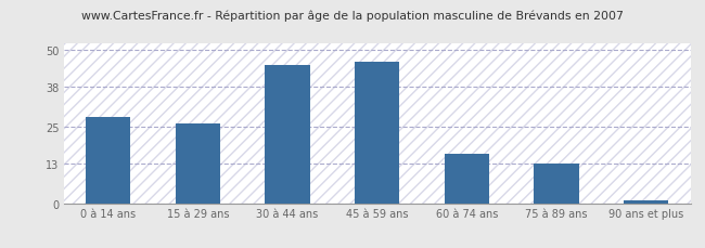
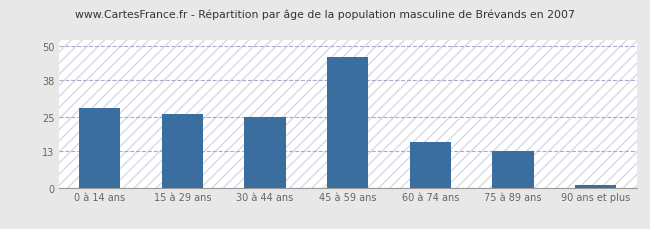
30 à 44 ans: 45 -> 25
